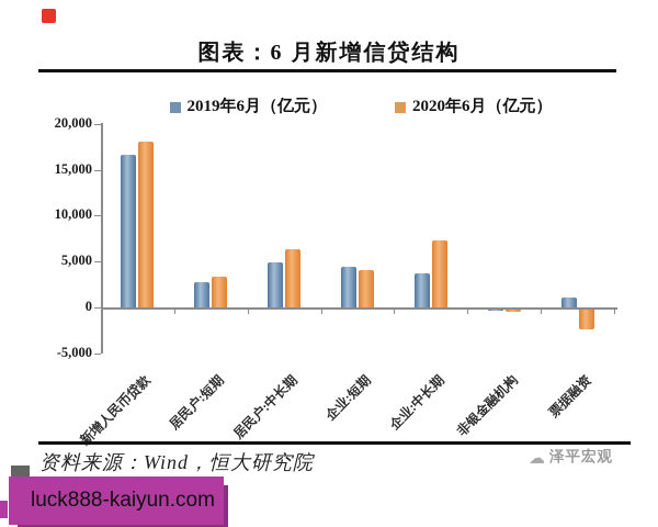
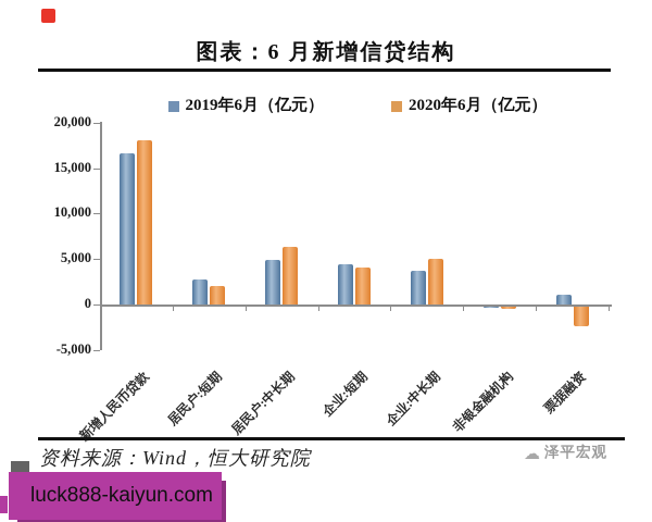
2020年6月（亿元）/居民户:短期: 3000 -> 2000
2020年6月（亿元）/企业:中长期: 7000 -> 5000
